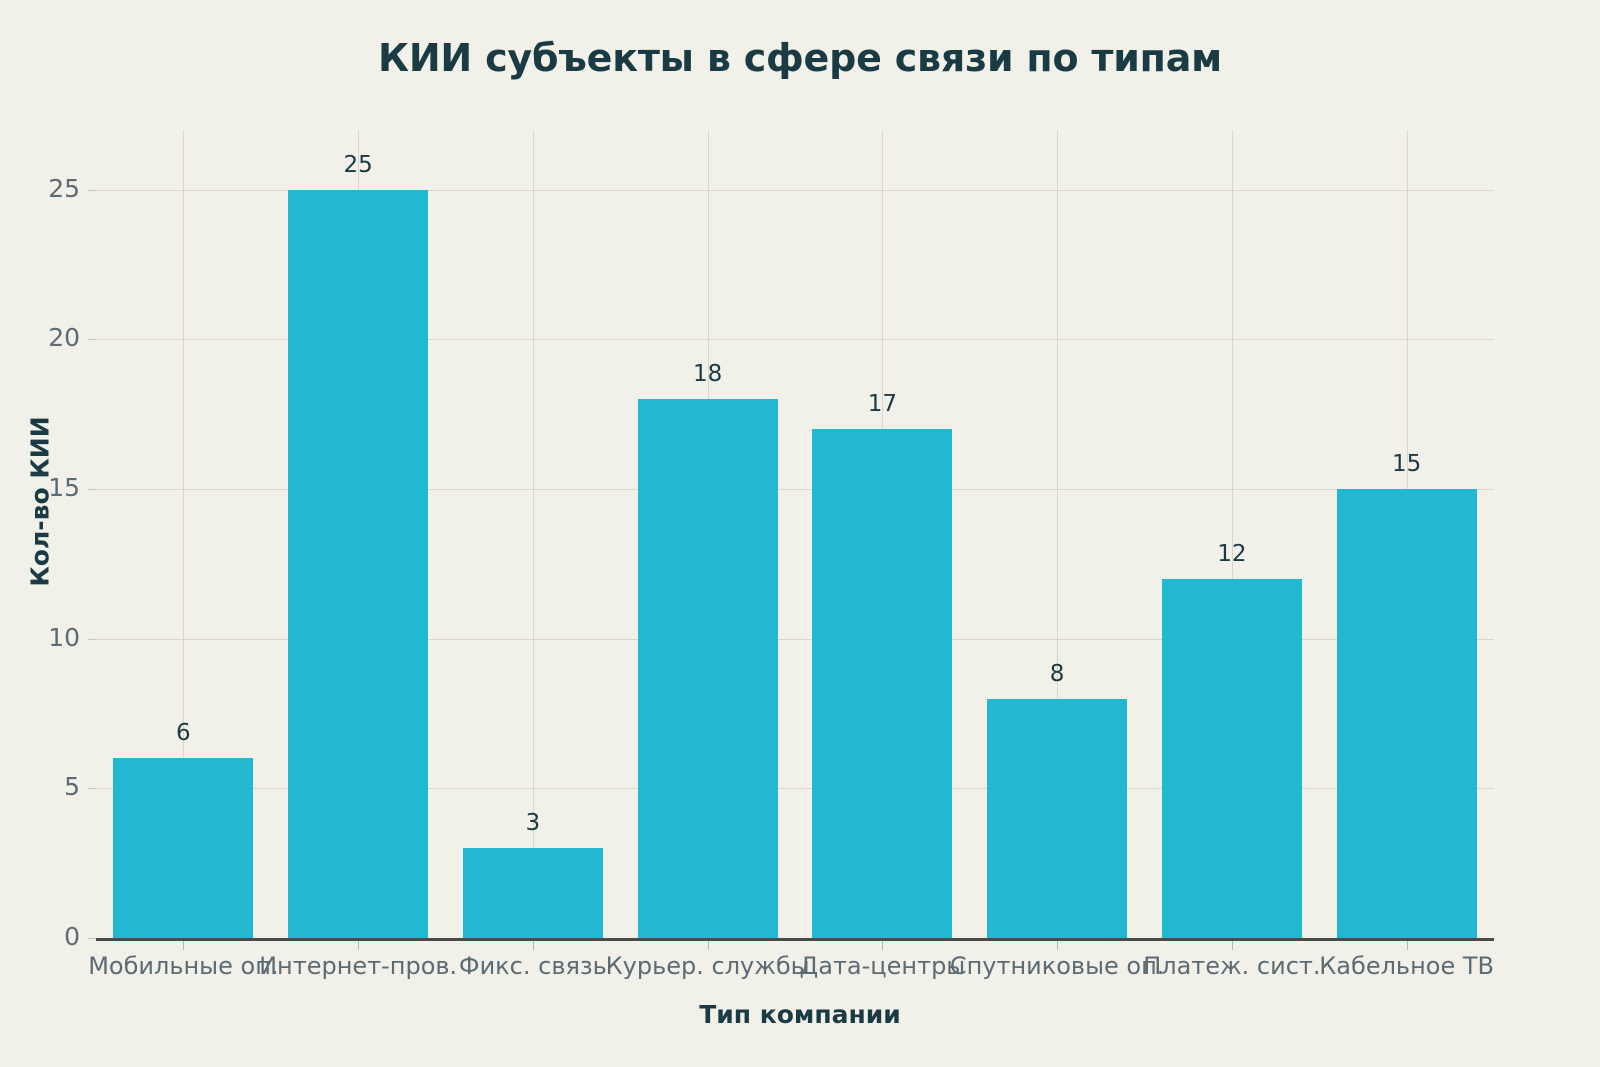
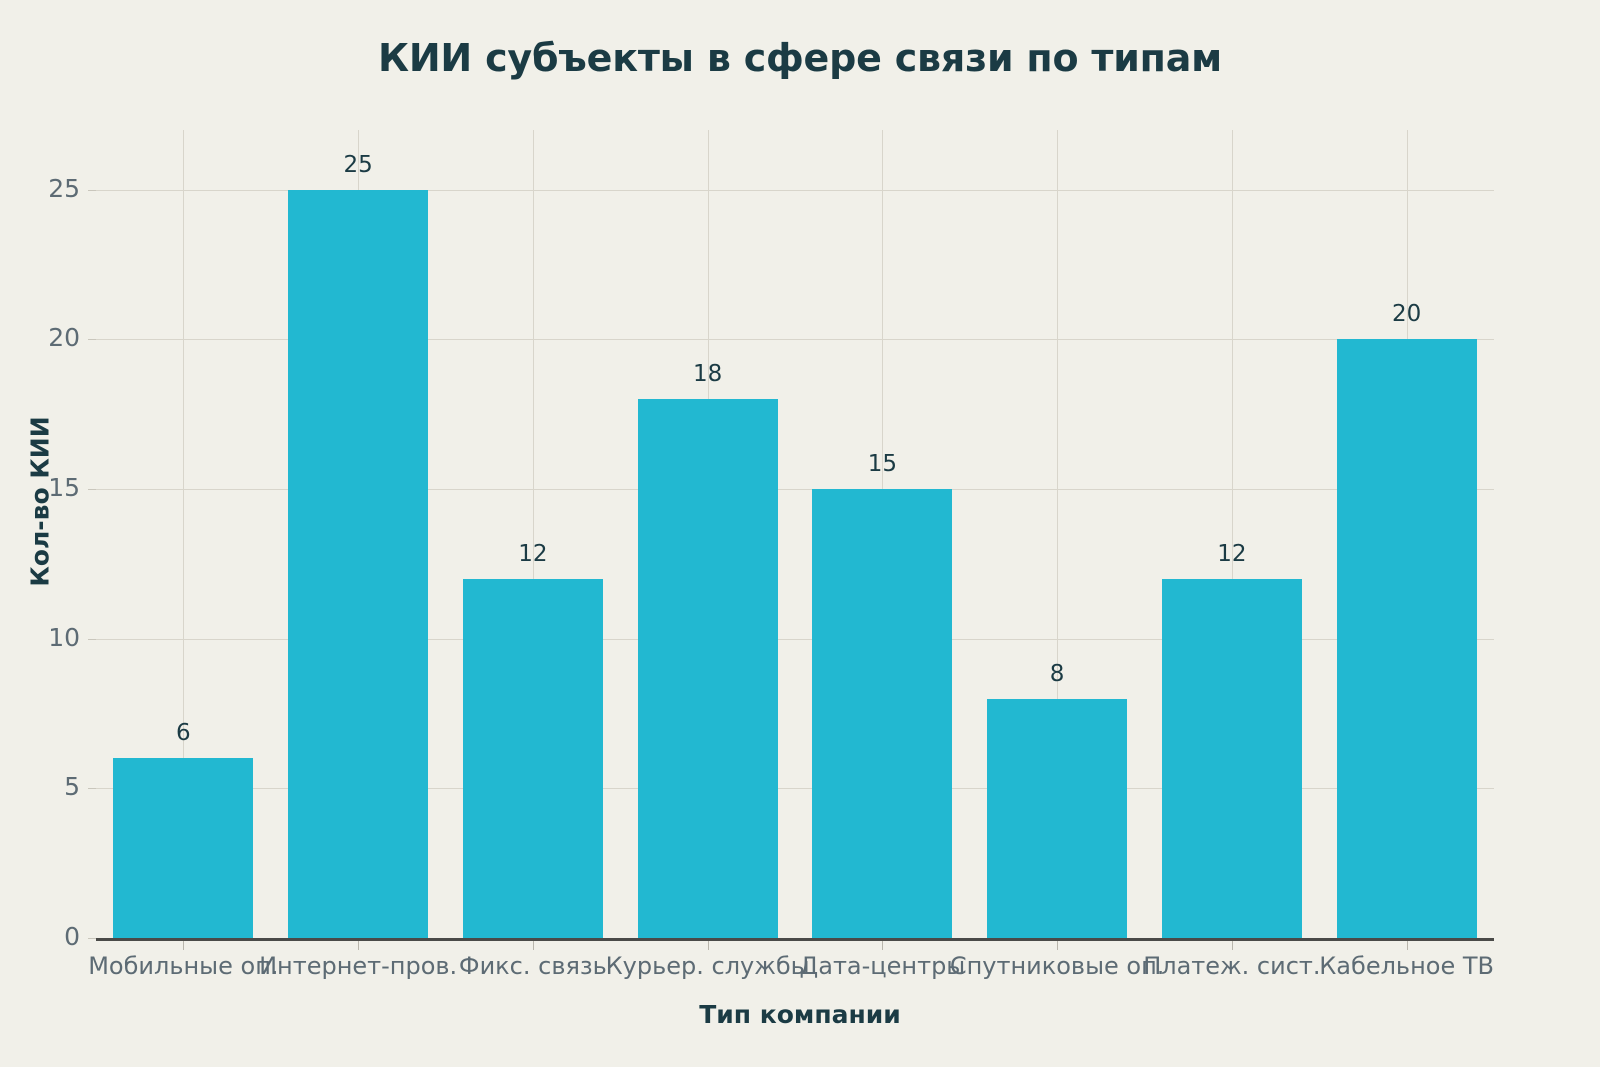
Фикс. связь: 3 -> 12
Дата-центры: 17 -> 15
Кабельное ТВ: 15 -> 20
